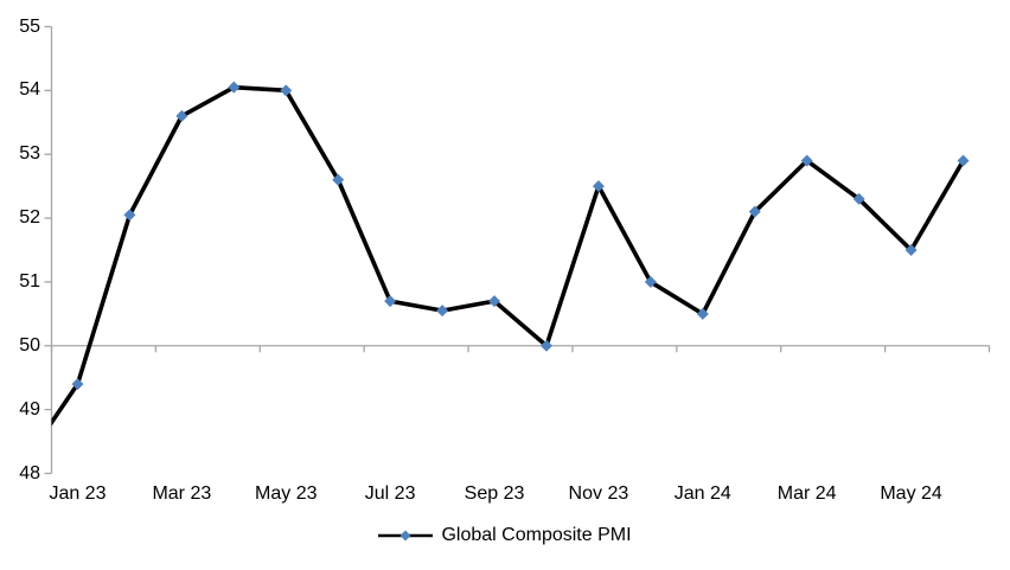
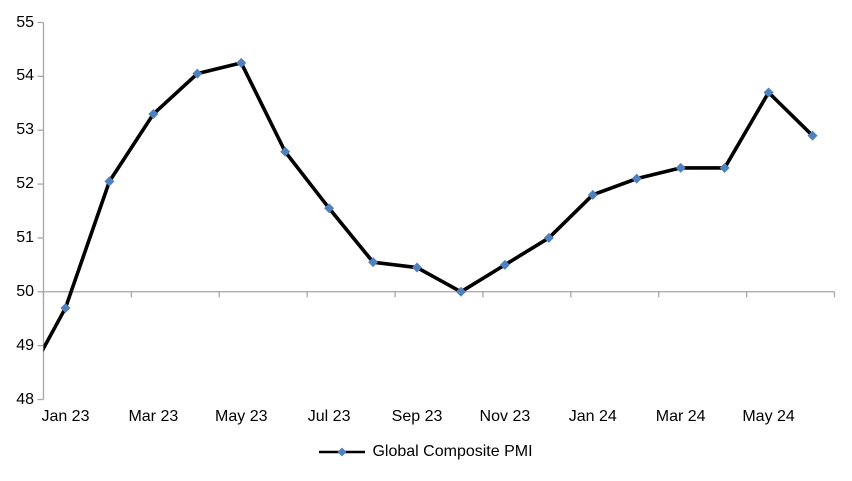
Jan 23: 49.4 -> 49.7
Mar 23: 53.6 -> 53.3
May 23: 54.0 -> 54.2
Jul 23: 50.7 -> 51.5
Sep 23: 50.7 -> 50.5
Nov 23: 52.5 -> 50.5
Jan 24: 50.5 -> 51.8
Mar 24: 52.9 -> 52.3
May 24: 51.5 -> 53.7
